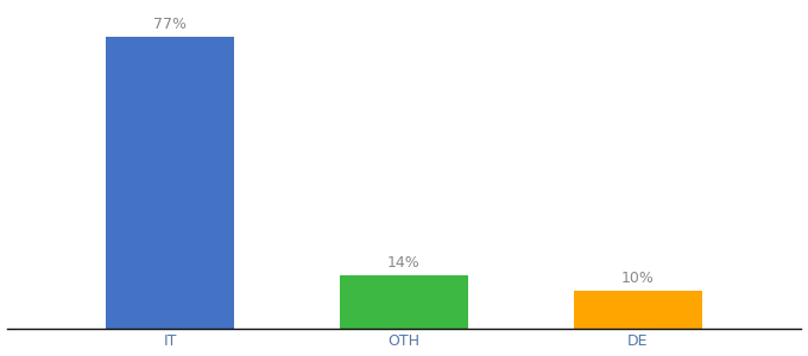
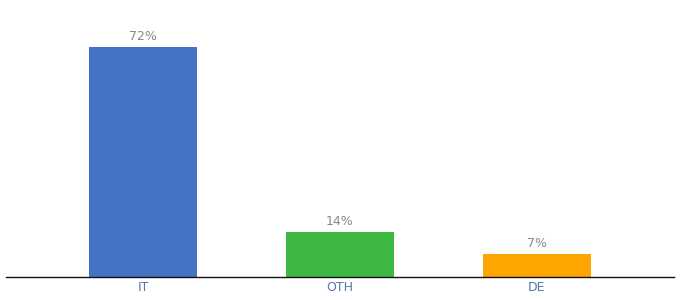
IT: 77% -> 72%
DE: 10% -> 7%
